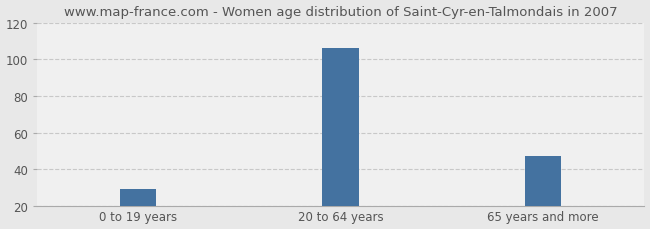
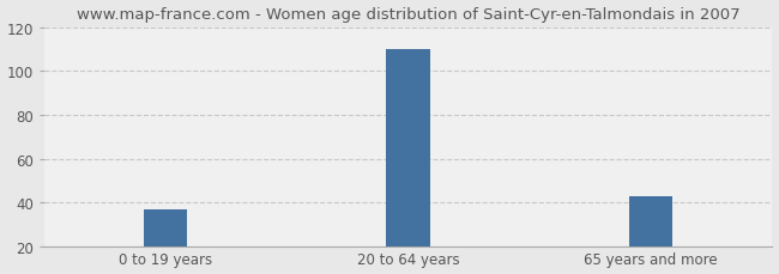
0 to 19 years: 29 -> 37
20 to 64 years: 106 -> 110
65 years and more: 47 -> 43
